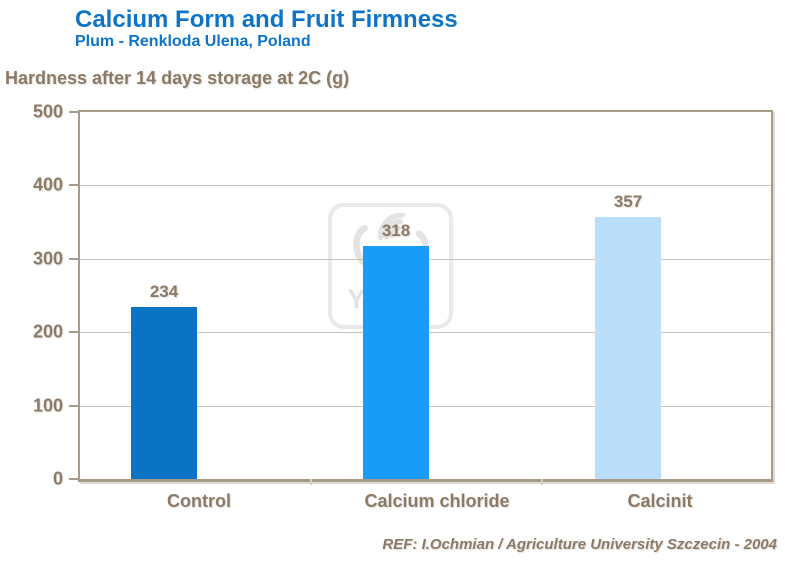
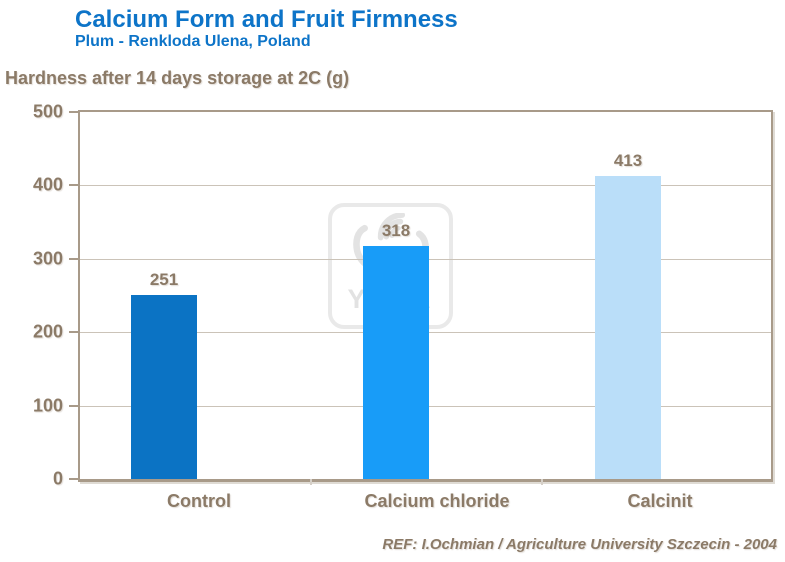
Control: 234 -> 251
Calcinit: 357 -> 413
